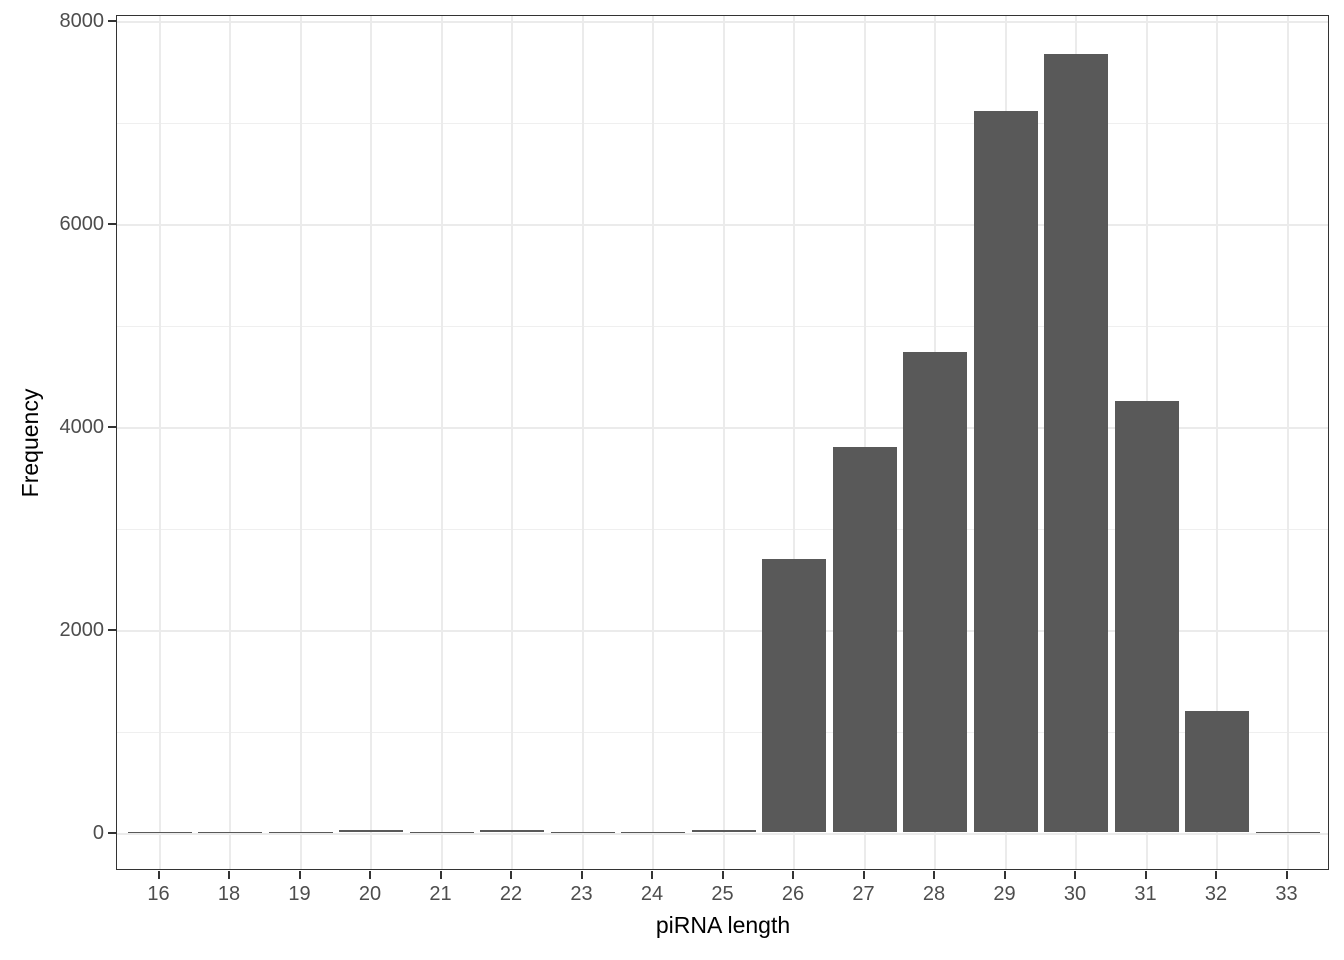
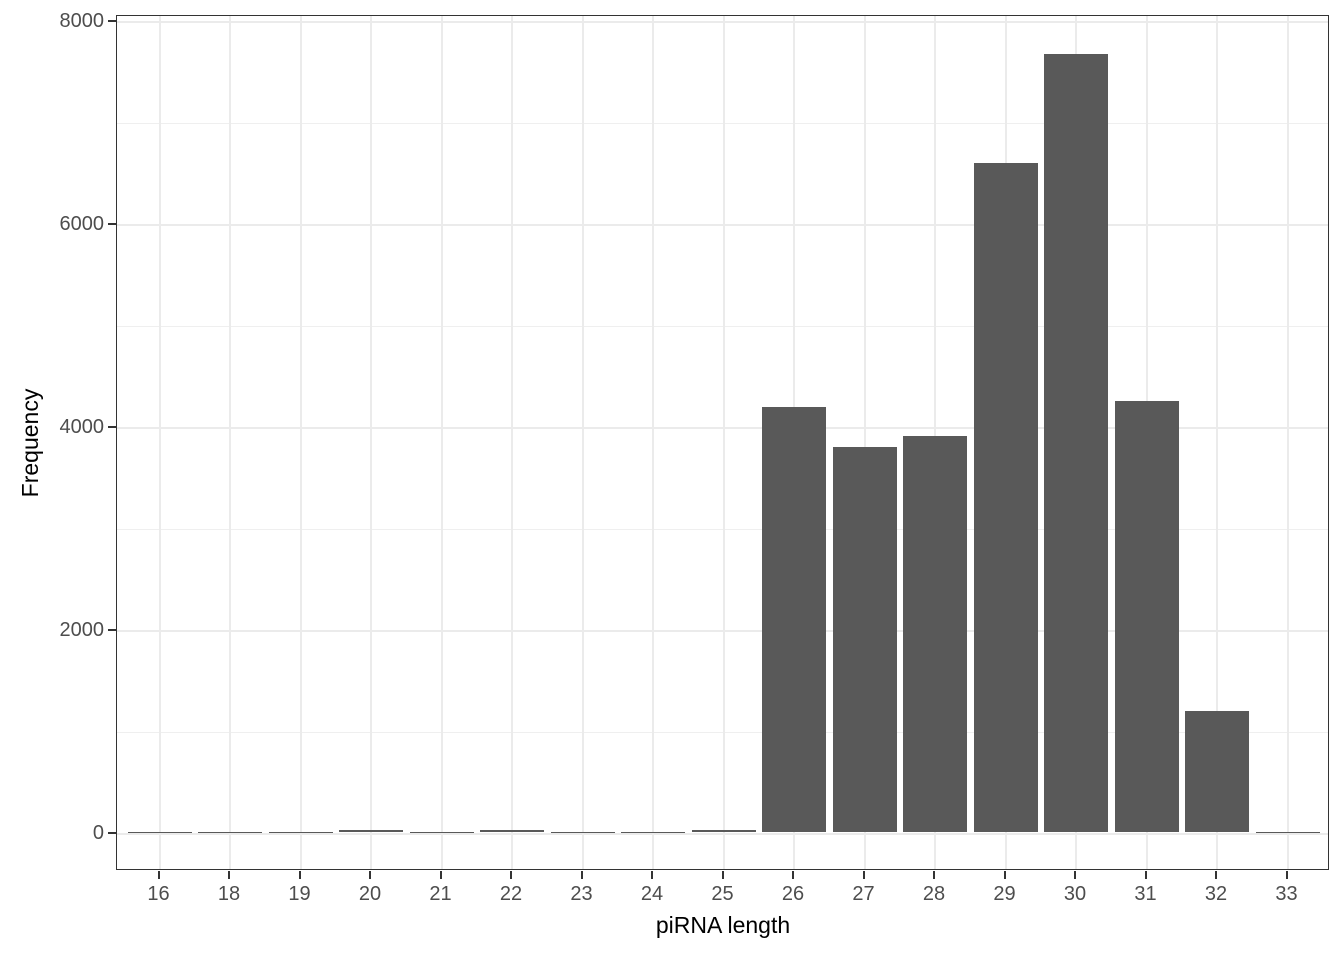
26: 2690 -> 4190
28: 4730 -> 3900
29: 7100 -> 6590
